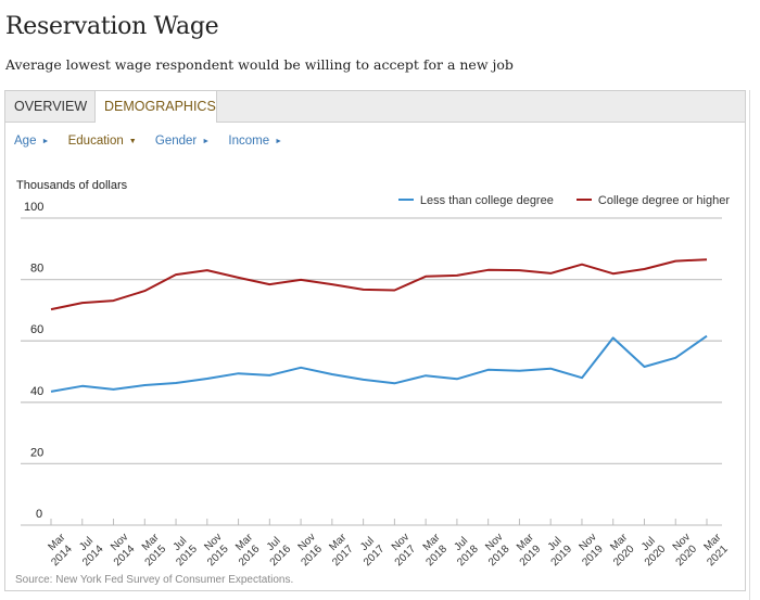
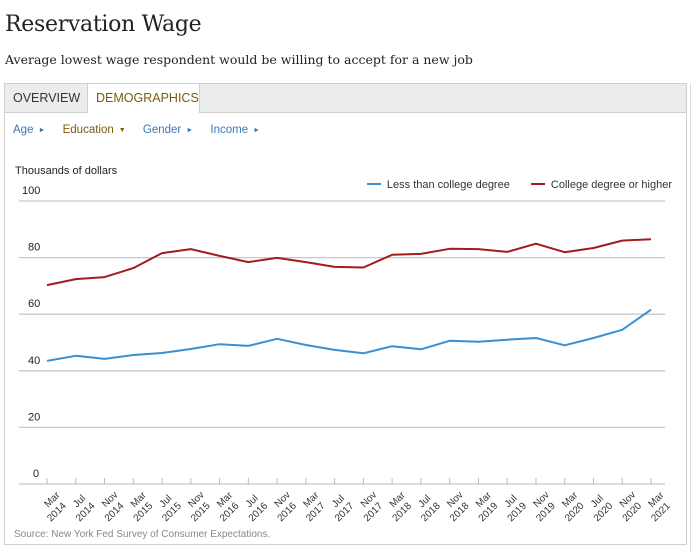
Less than college degree/Nov 2019: 48 -> 52
Less than college degree/Mar 2020: 61 -> 49
